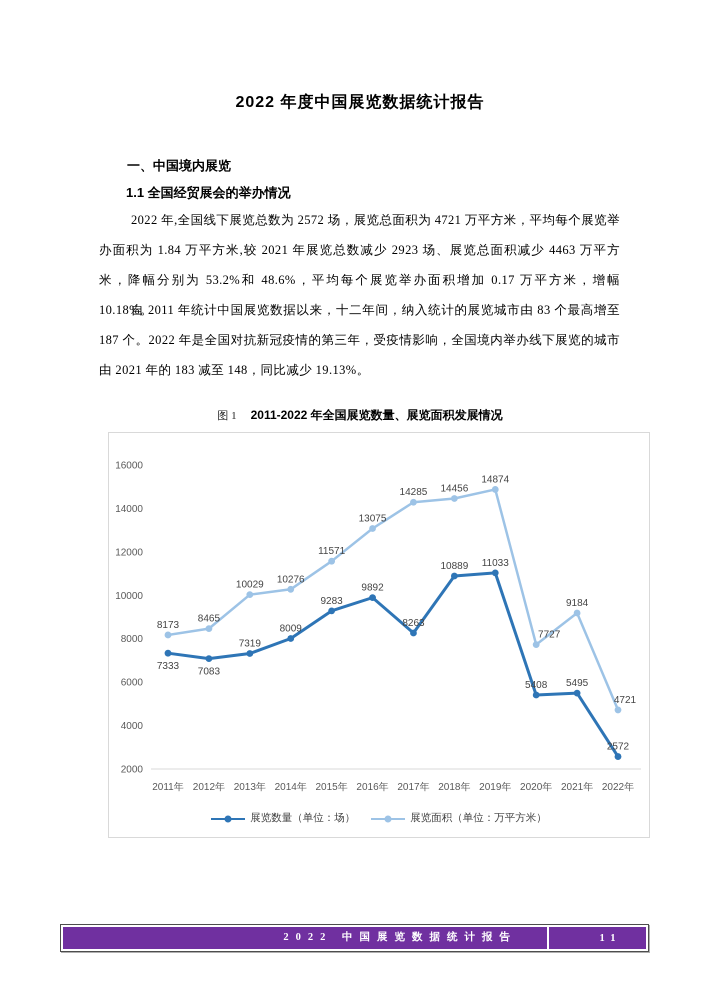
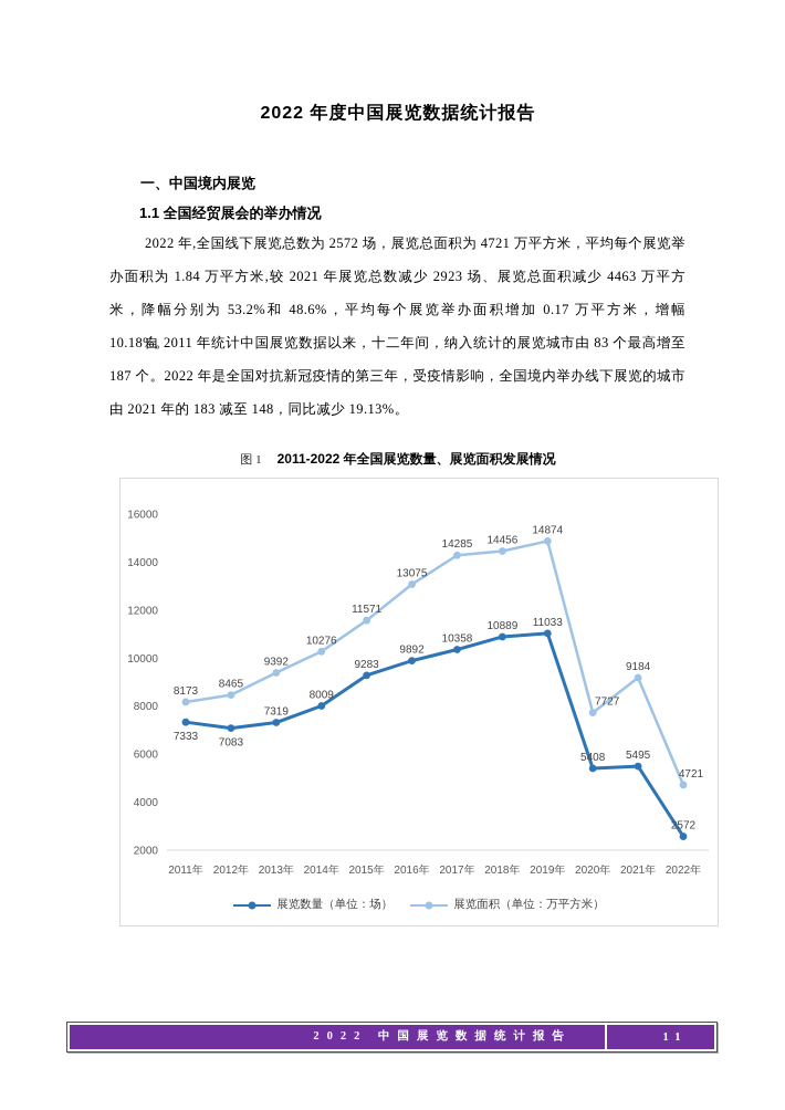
展览面积（单位：万平方米）/2013年: 10029 -> 9392
展览数量（单位：场）/2017年: 8263 -> 10358
